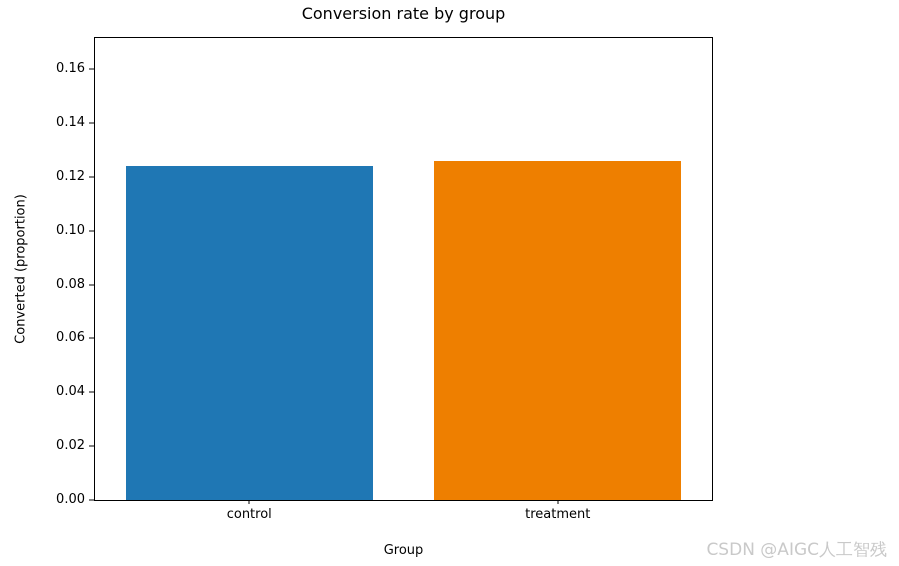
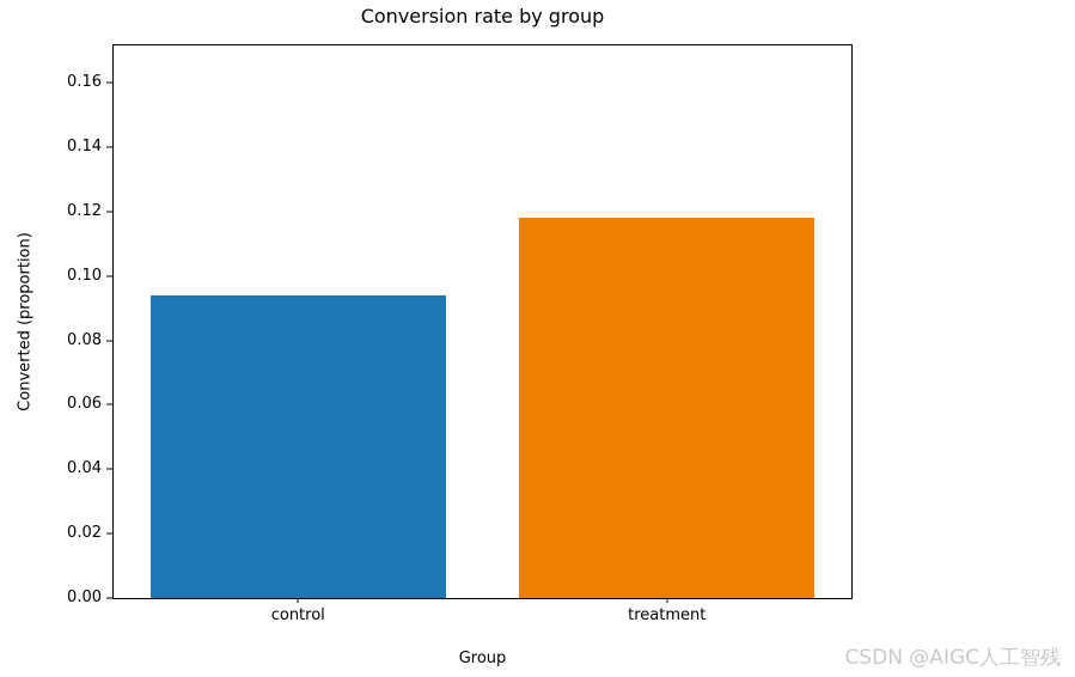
control: 0.124 -> 0.094
treatment: 0.126 -> 0.118
